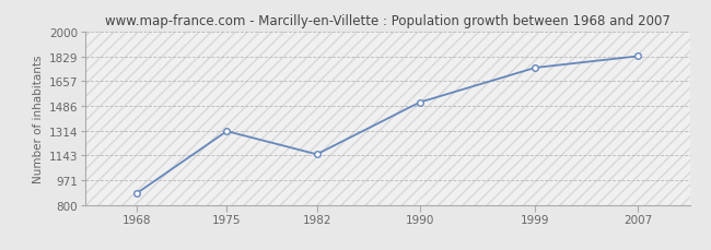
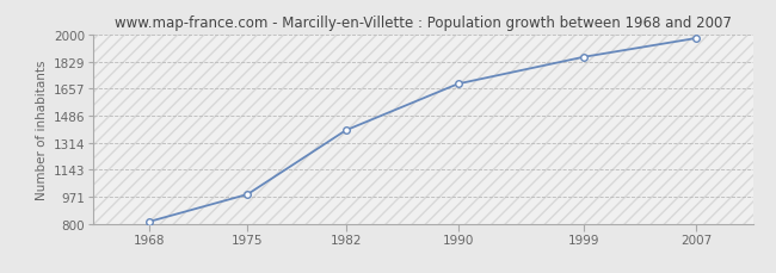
1968: 880 -> 810
1975: 1310 -> 990
1982: 1150 -> 1390
1990: 1510 -> 1690
1999: 1750 -> 1860
2007: 1830 -> 1980
